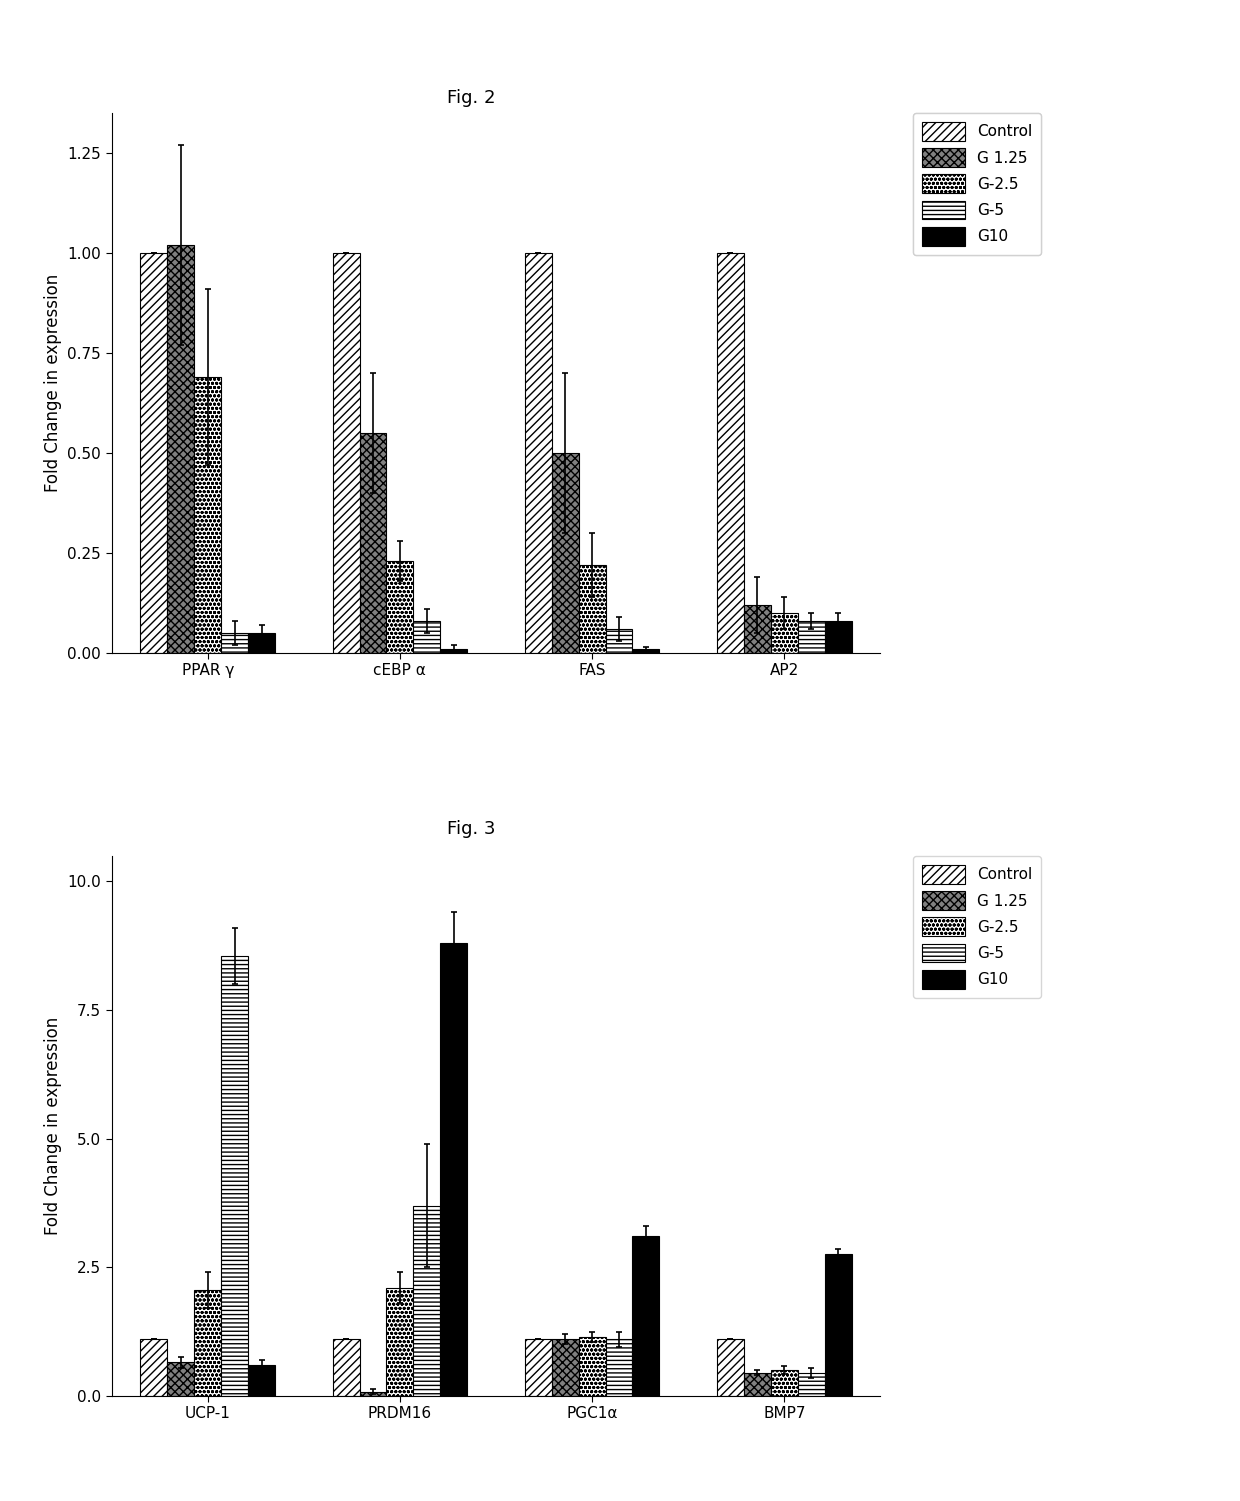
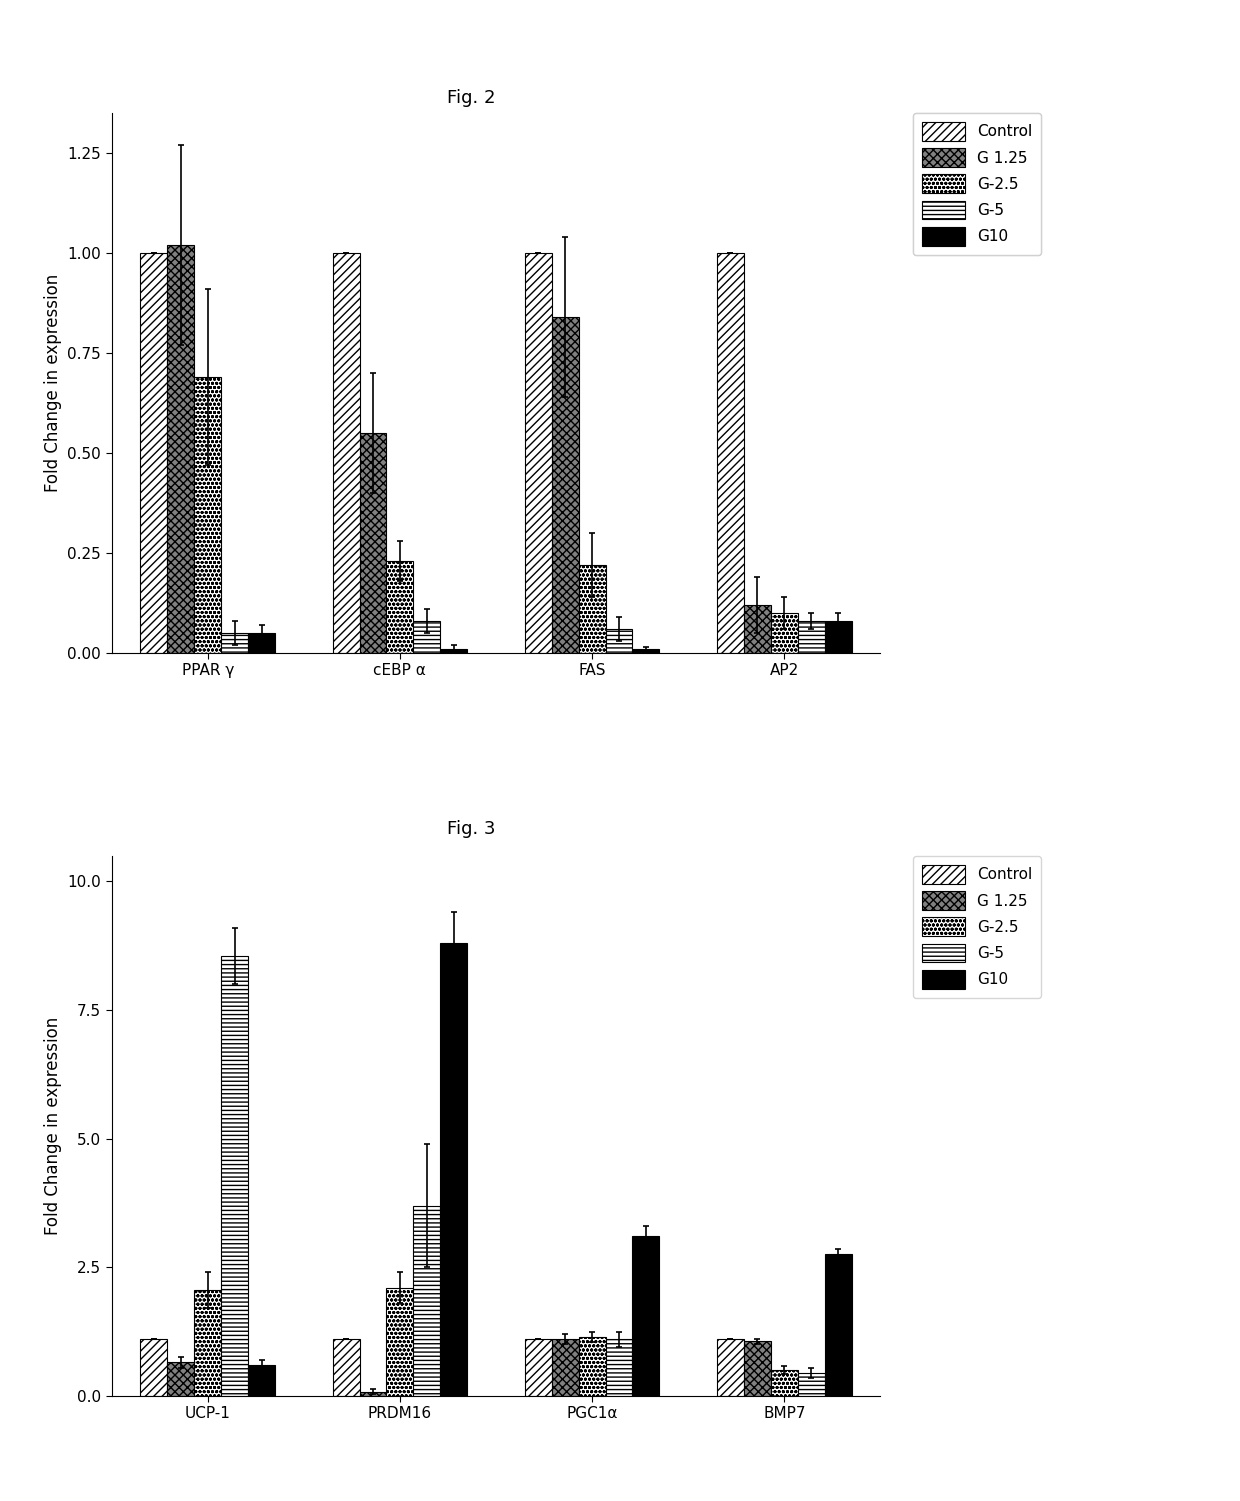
G 1.25/FAS: 0.50 -> 0.84
G 1.25/BMP7: 0.45 -> 1.06
